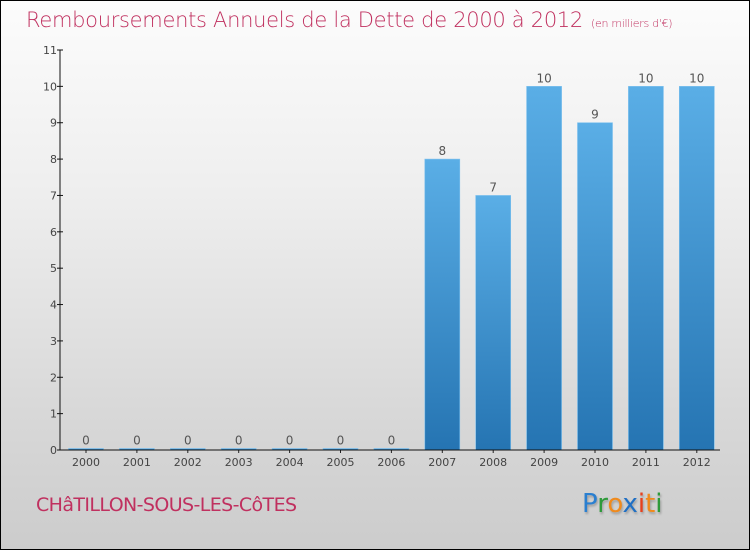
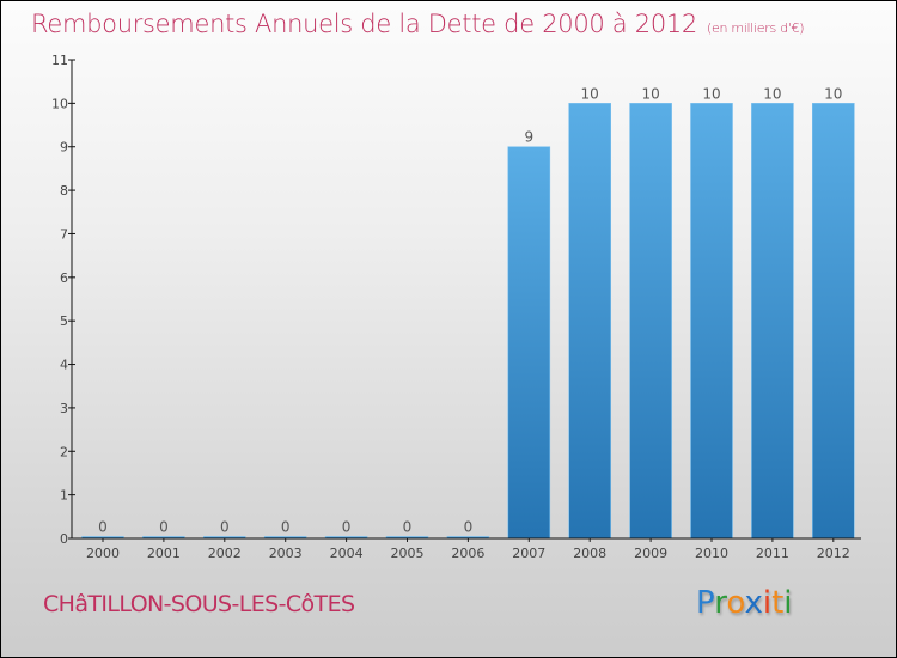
2007: 8 -> 9
2008: 7 -> 10
2010: 9 -> 10
